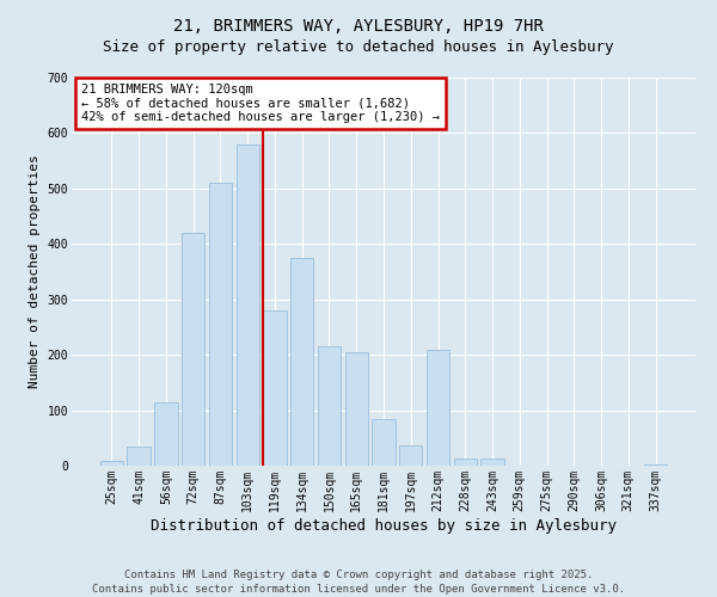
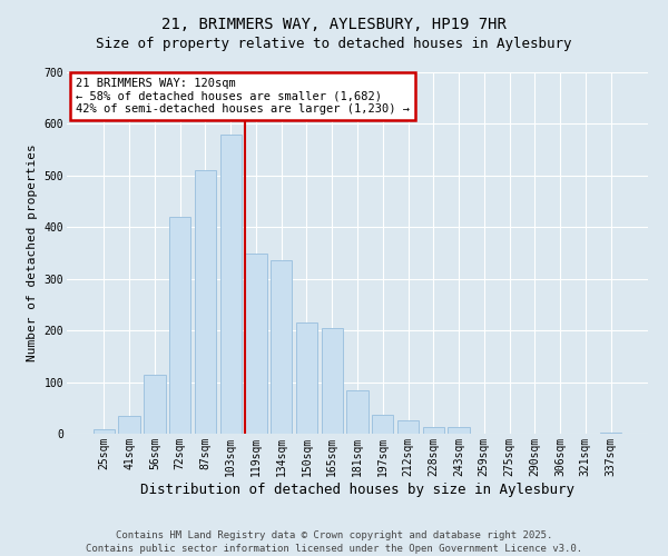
119sqm: 280 -> 348
134sqm: 375 -> 335
212sqm: 210 -> 26
